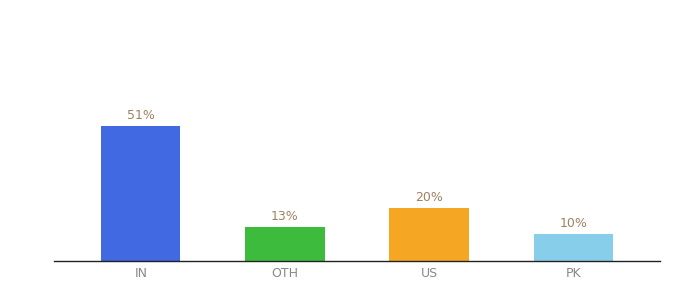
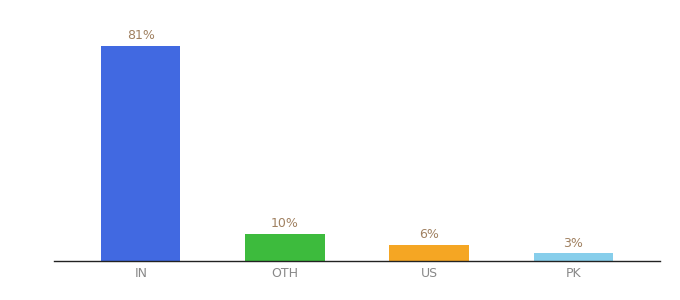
IN: 51% -> 81%
OTH: 13% -> 10%
US: 20% -> 6%
PK: 10% -> 3%
